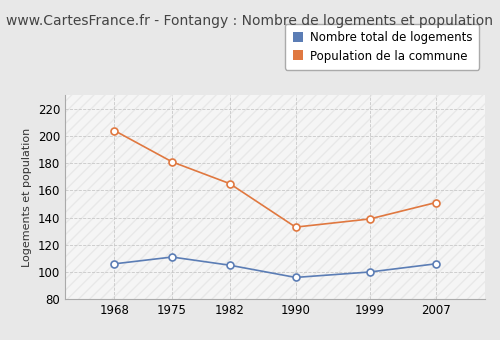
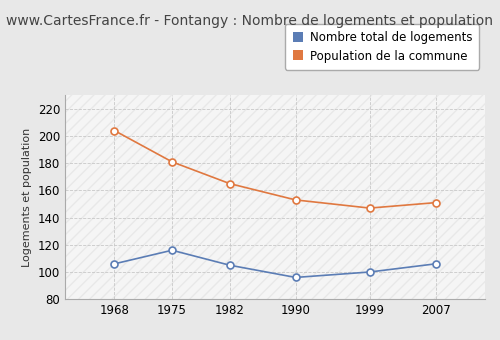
Nombre total de logements/1975: 111 -> 116
Population de la commune/1990: 133 -> 153
Population de la commune/1999: 139 -> 147
